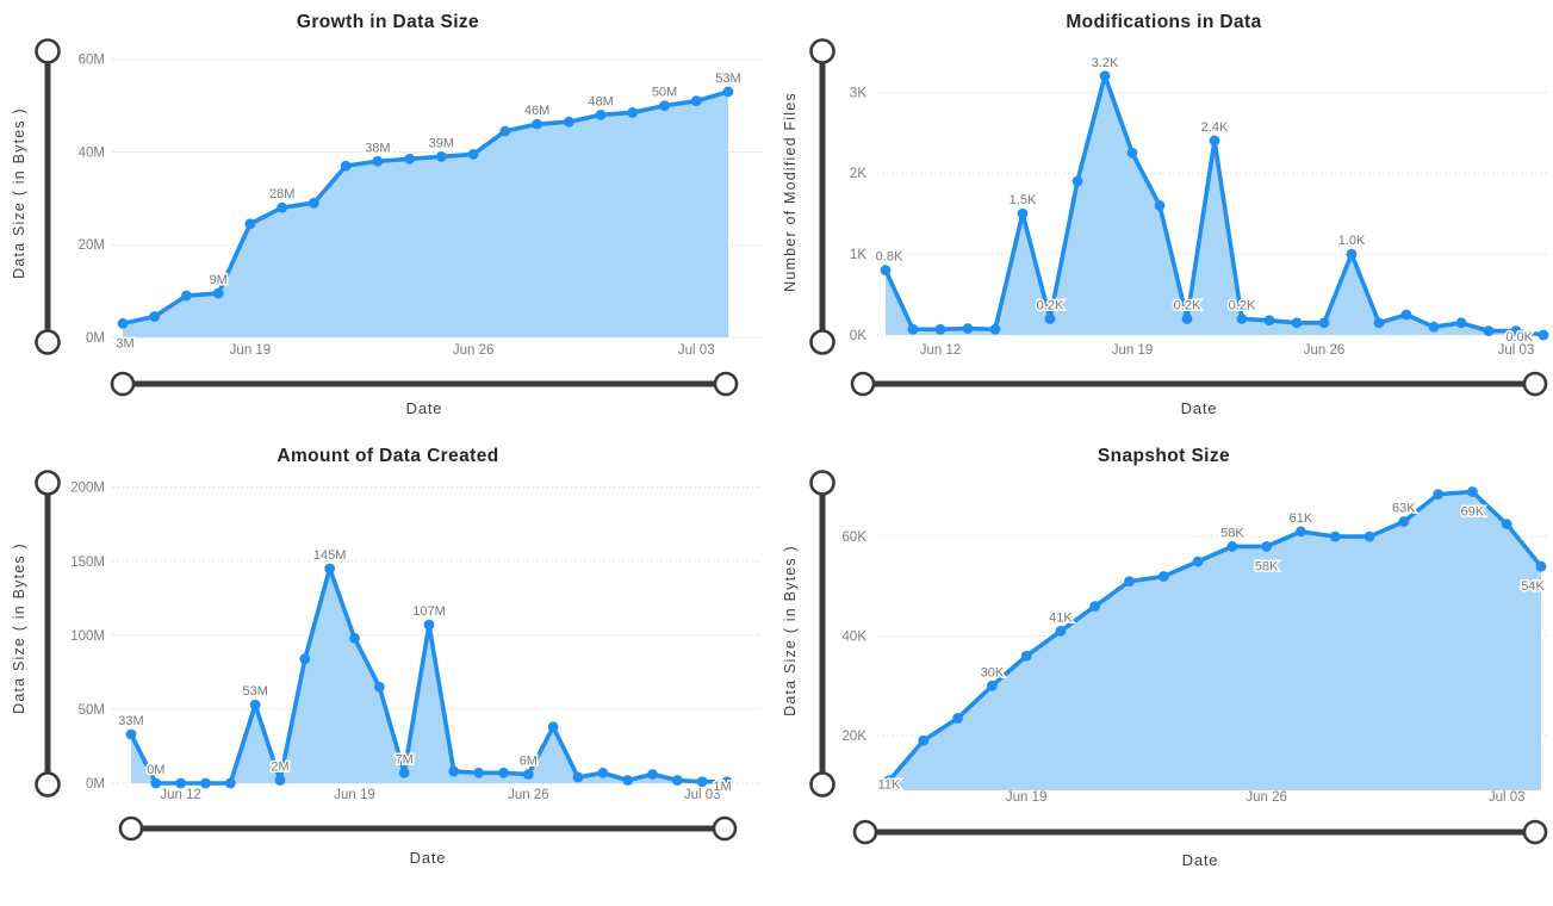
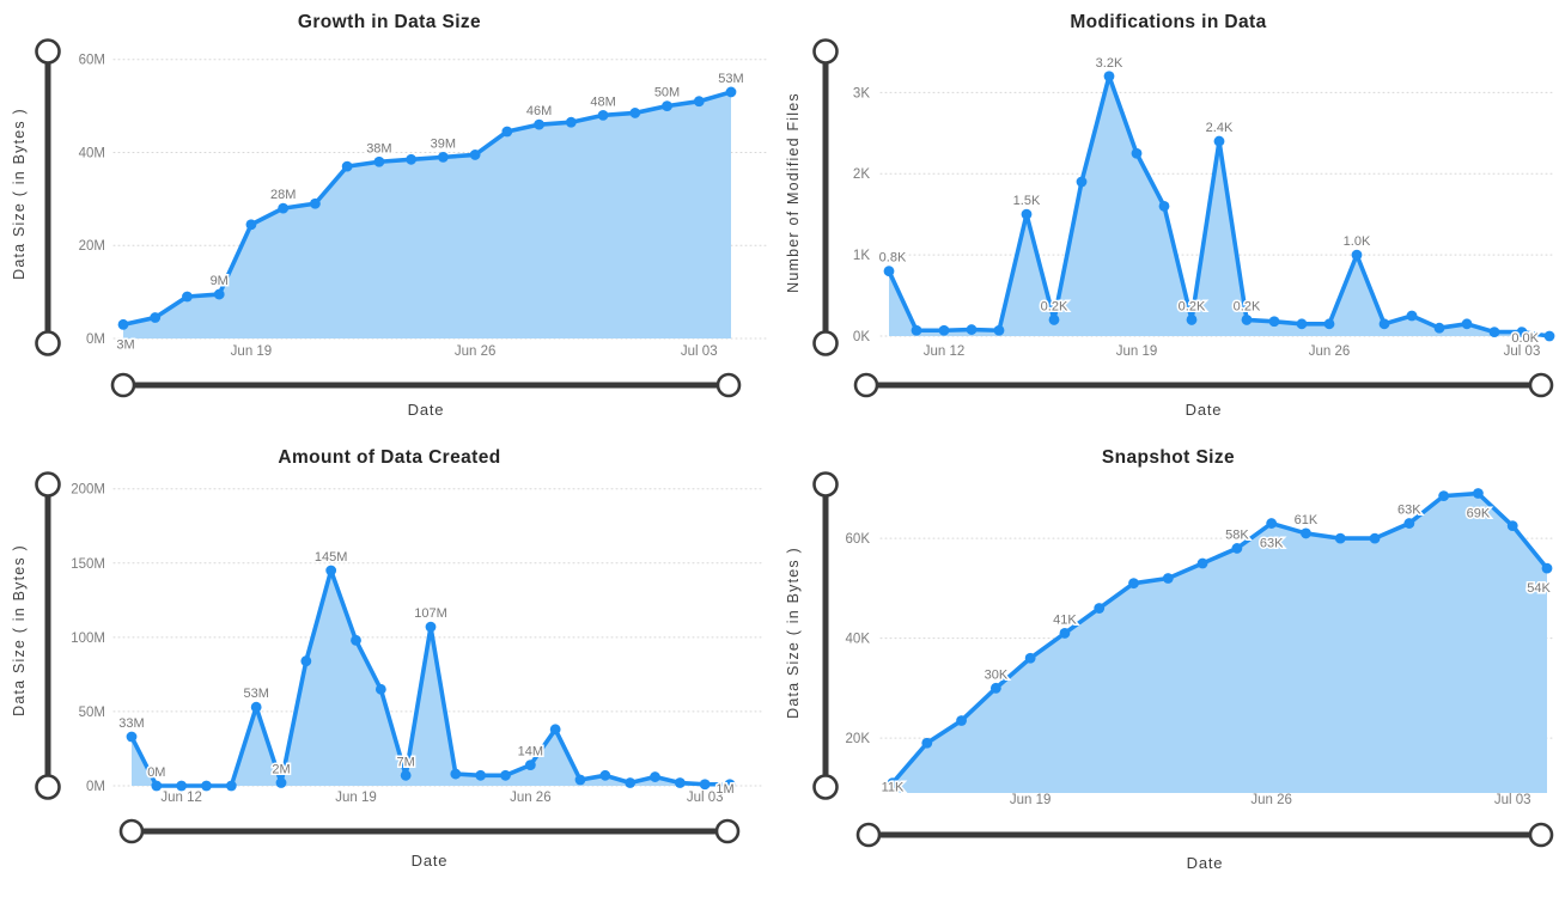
Amount of Data Created/Jun 26: 6M -> 14M
Snapshot Size/Jun 26: 58K -> 63K
